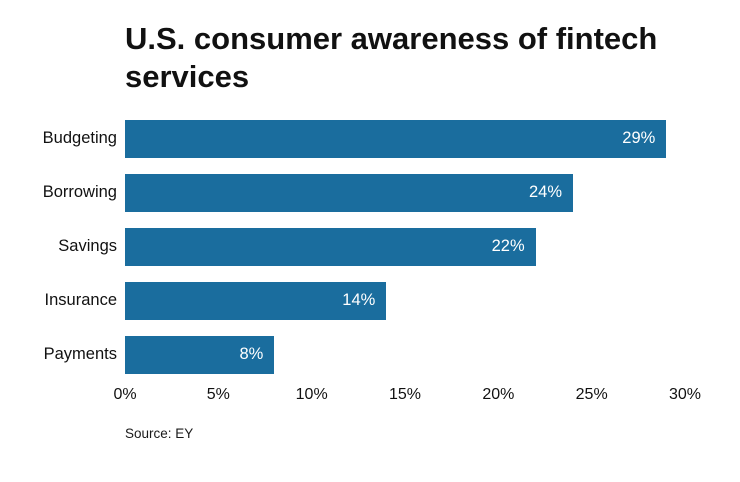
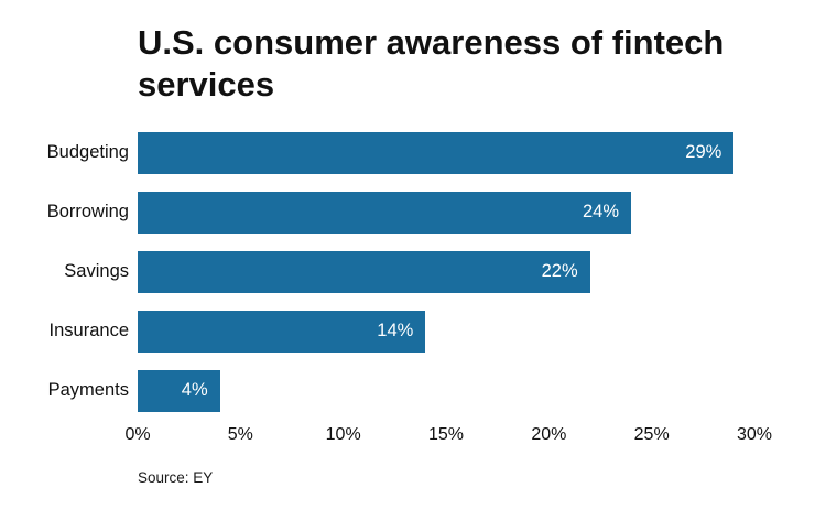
Payments: 8% -> 4%
